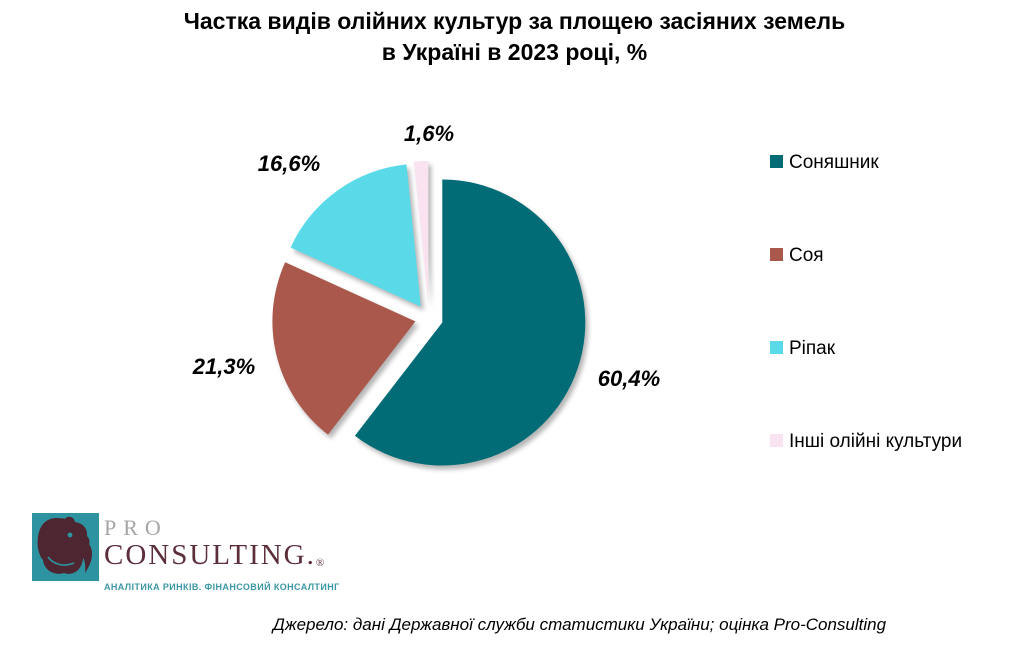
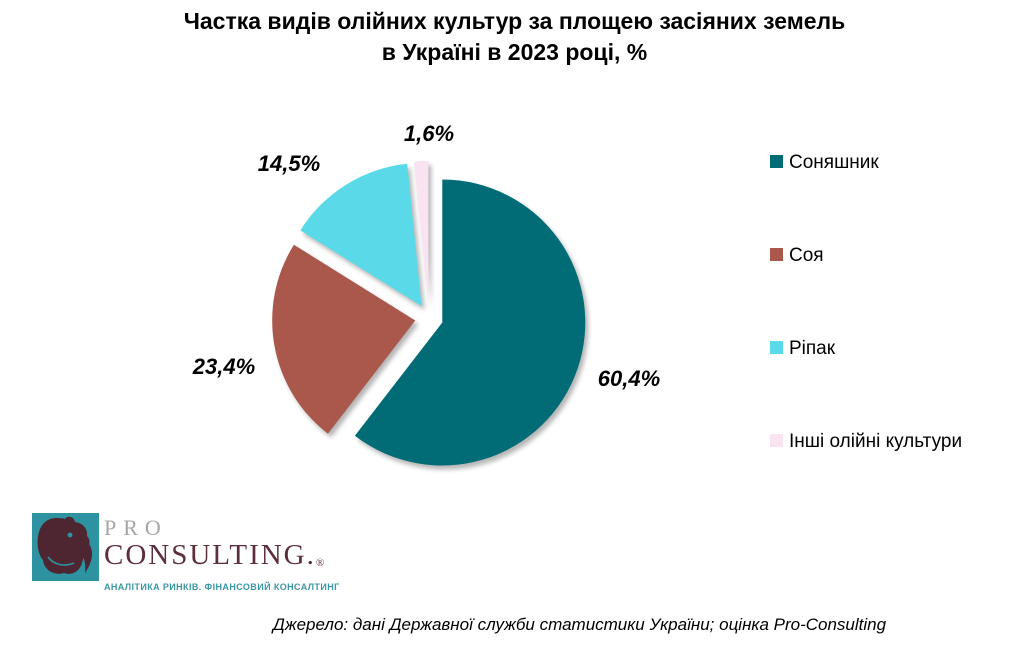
Соя: 21,3% -> 23,4%
Ріпак: 16,6% -> 14,5%
